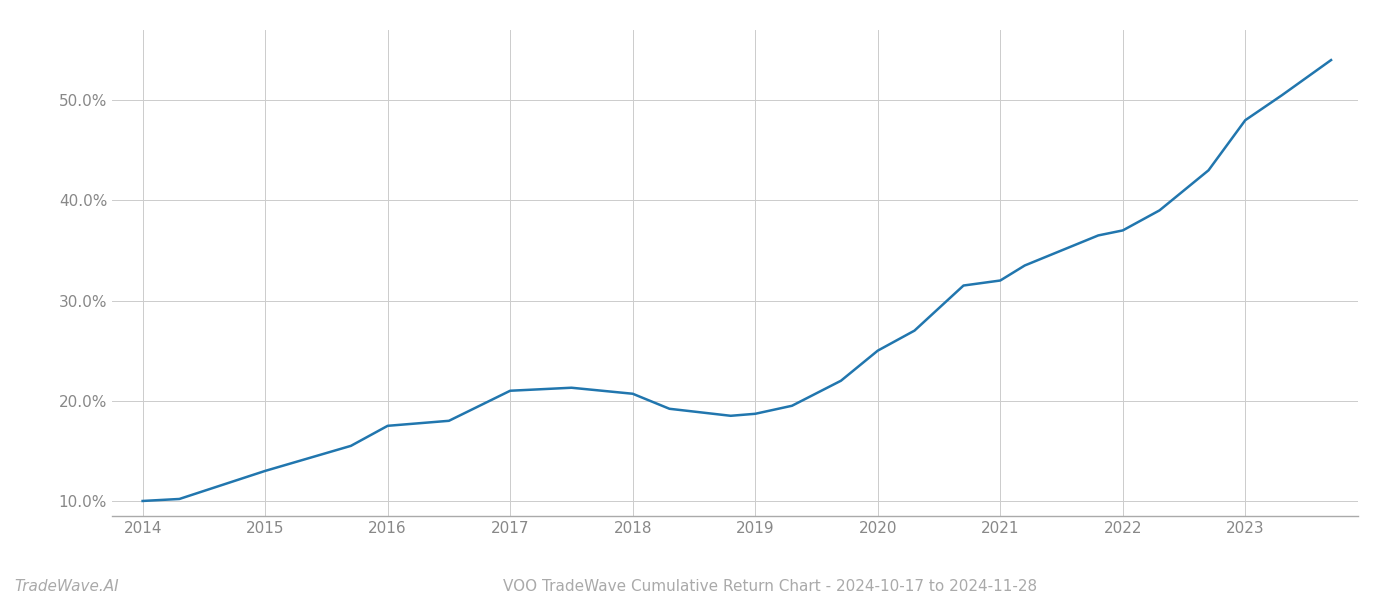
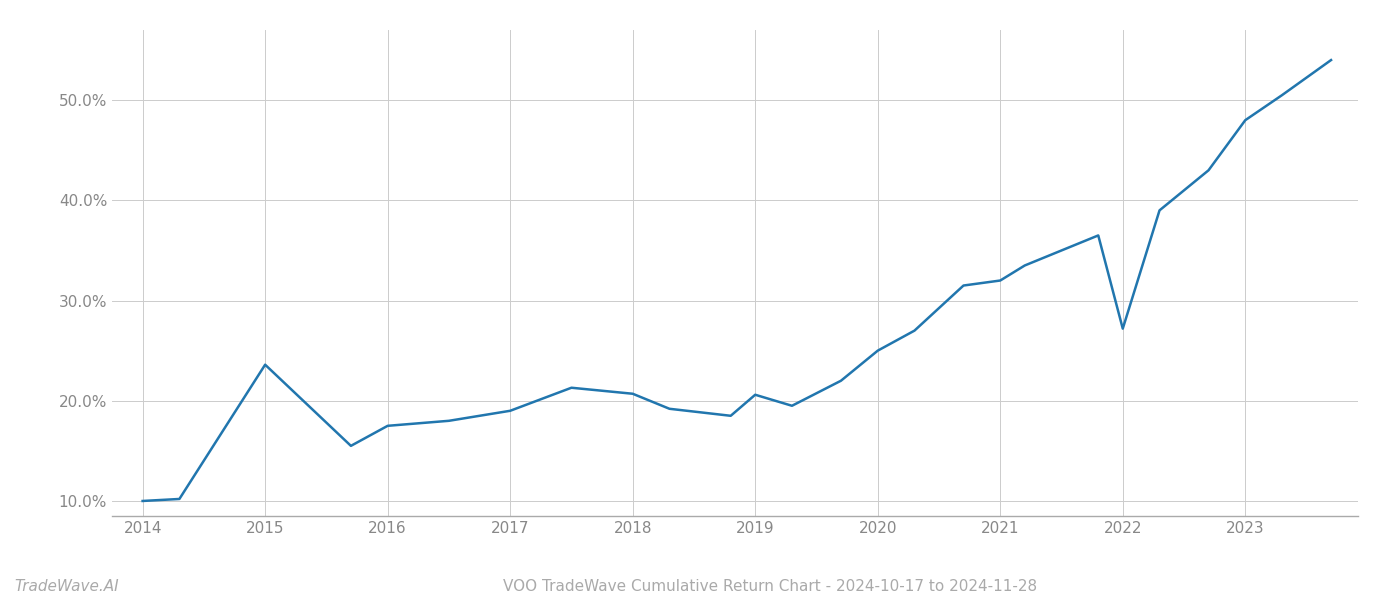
2015: 13.0% -> 23.6%
2017: 21.0% -> 19.0%
2019: 18.7% -> 20.6%
2022: 37.0% -> 27.2%
